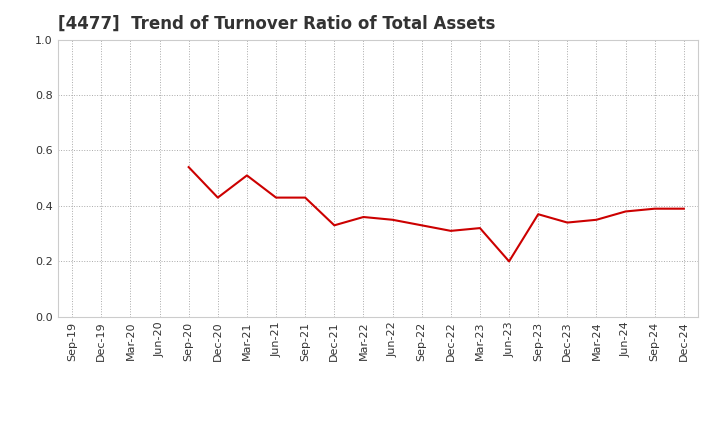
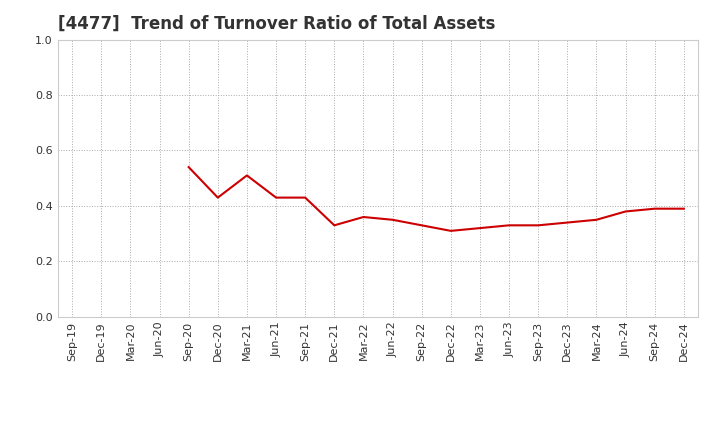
Jun-23: 0.20 -> 0.33
Sep-23: 0.37 -> 0.33
